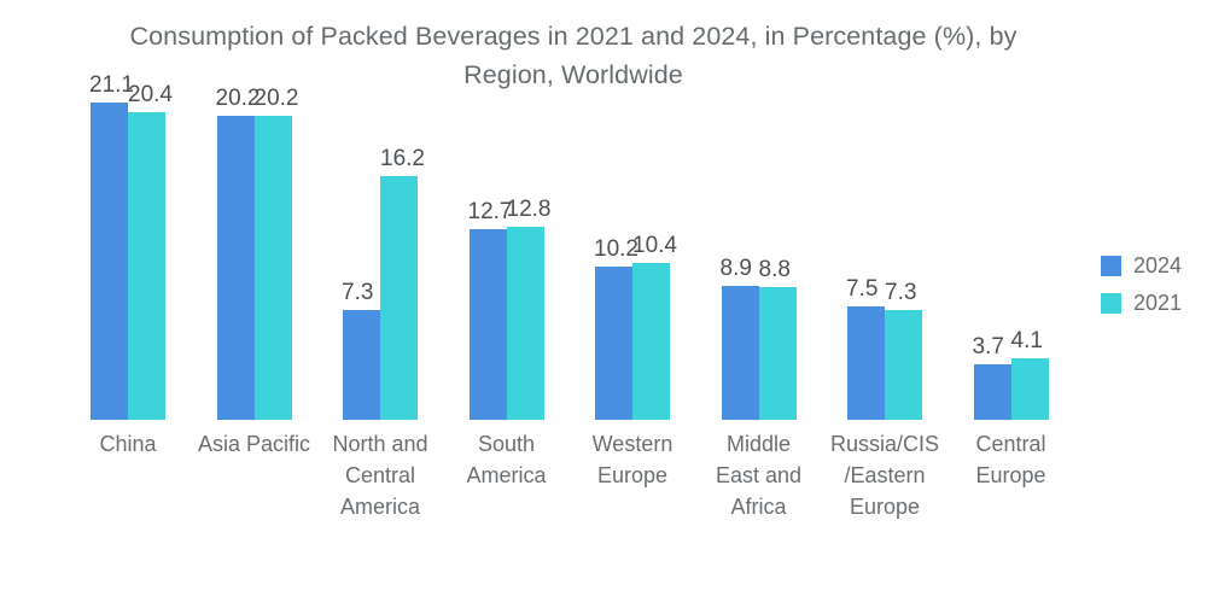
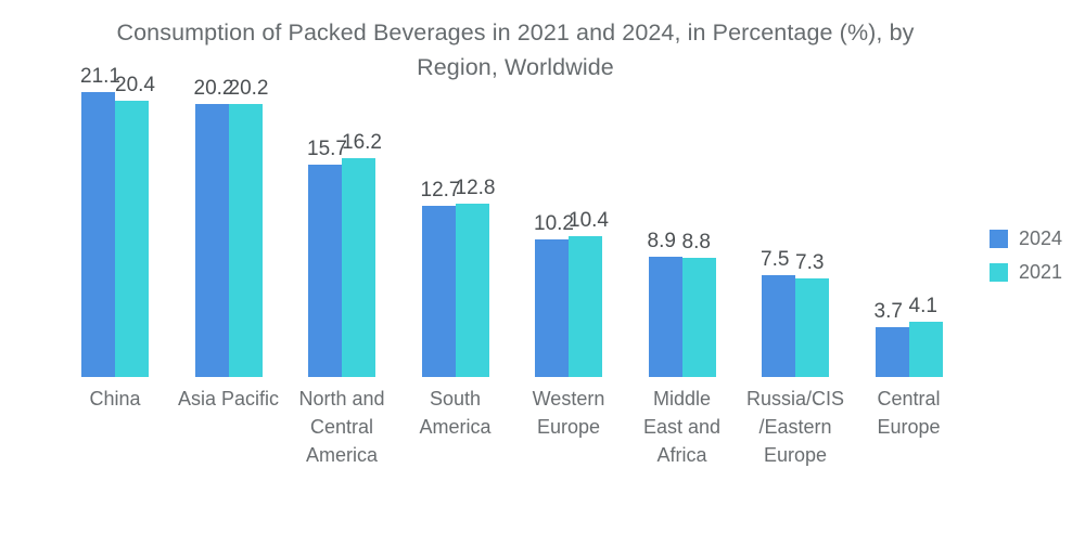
2024/North and Central America: 7.3 -> 15.7
